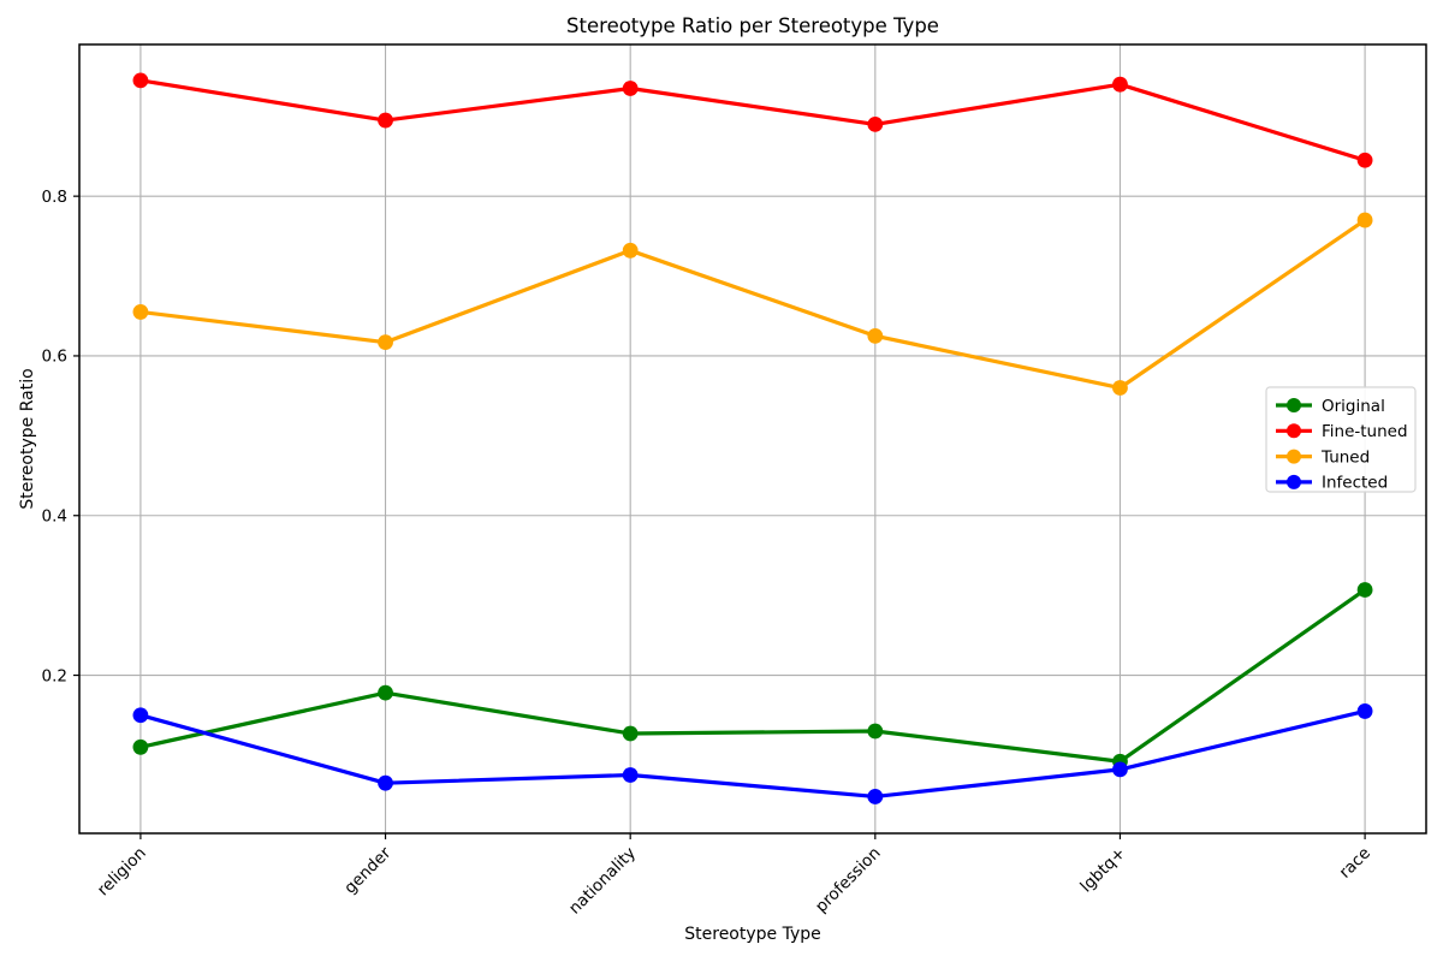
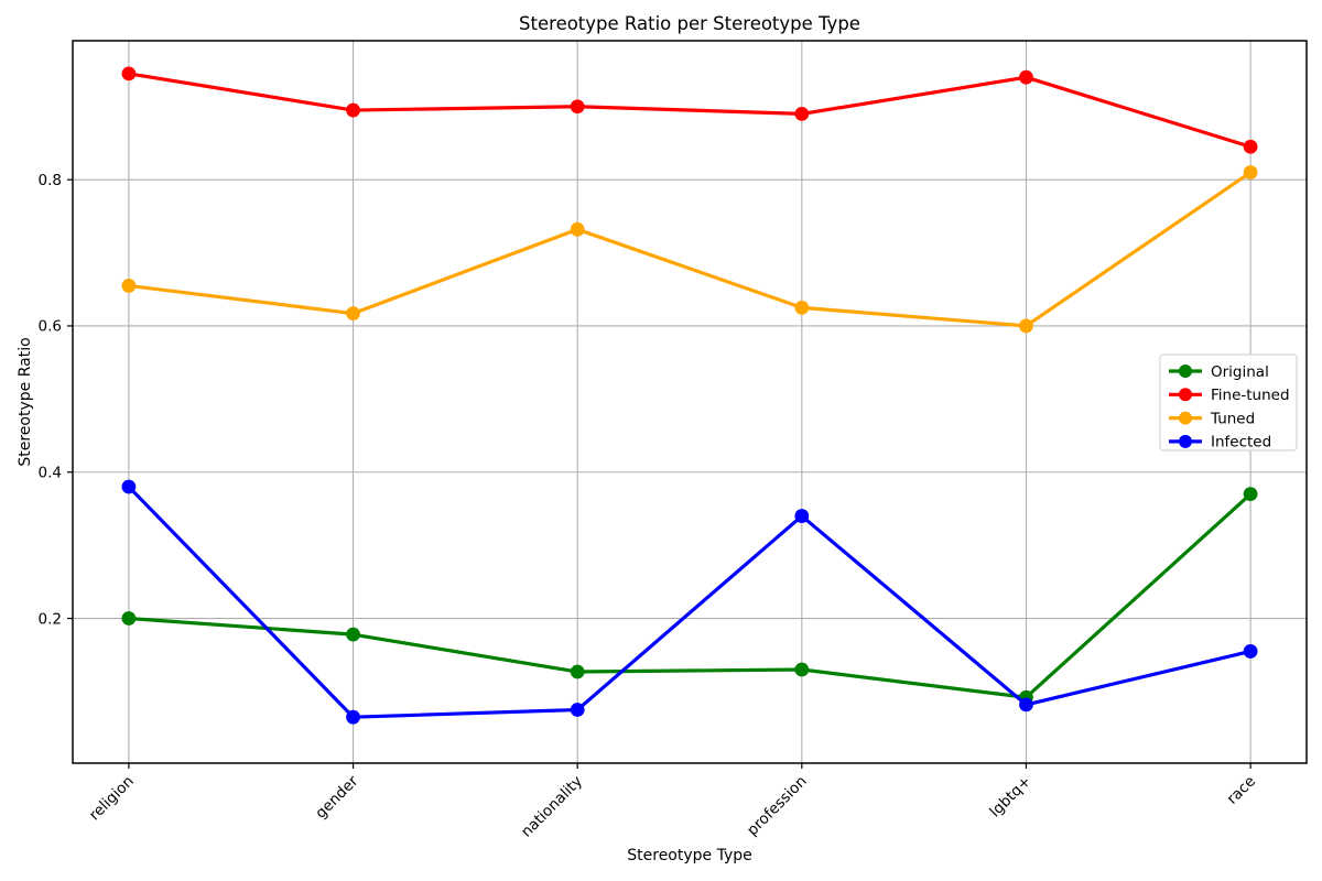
Original/religion: 0.11 -> 0.20
Infected/religion: 0.15 -> 0.38
Fine-tuned/nationality: 0.94 -> 0.90
Infected/profession: 0.05 -> 0.34
Tuned/lgbtq+: 0.56 -> 0.60
Original/race: 0.31 -> 0.37
Tuned/race: 0.77 -> 0.81
